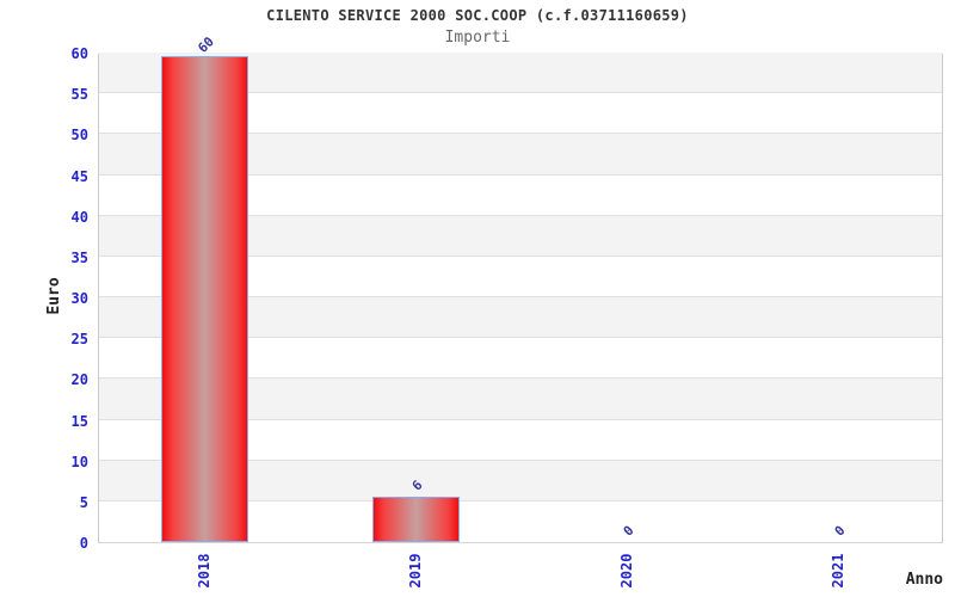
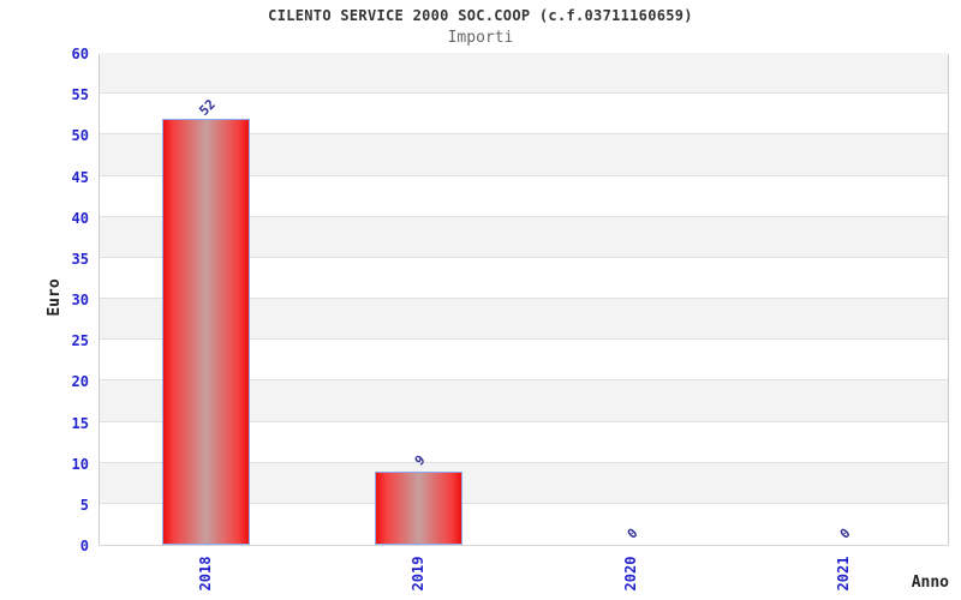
2018: 60 -> 52
2019: 6 -> 9
